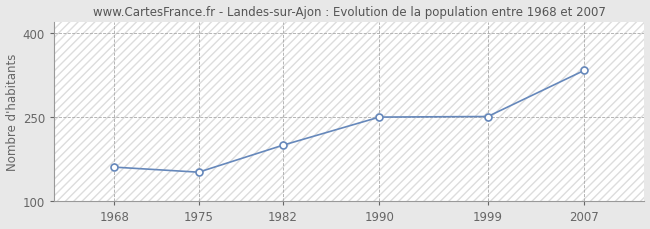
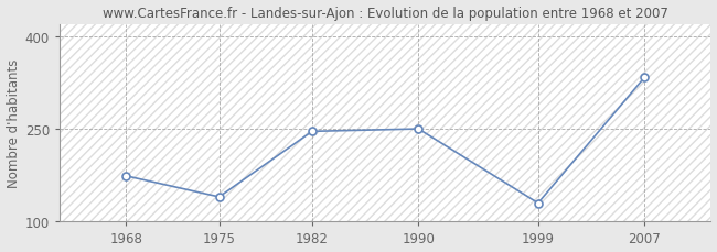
1968: 161 -> 174
1975: 152 -> 140
1982: 200 -> 246
1999: 251 -> 130
